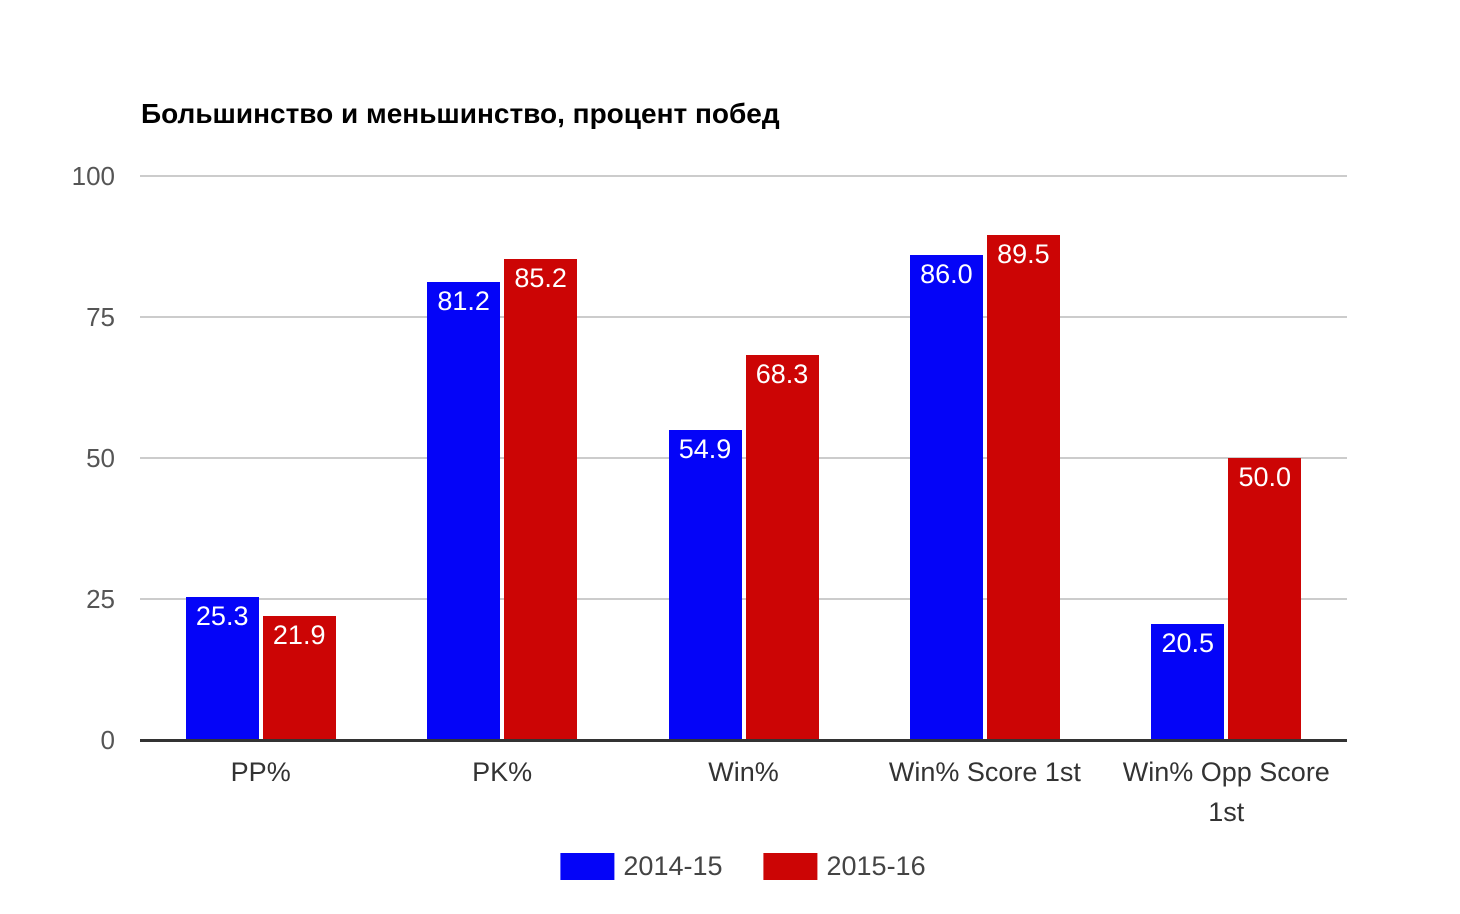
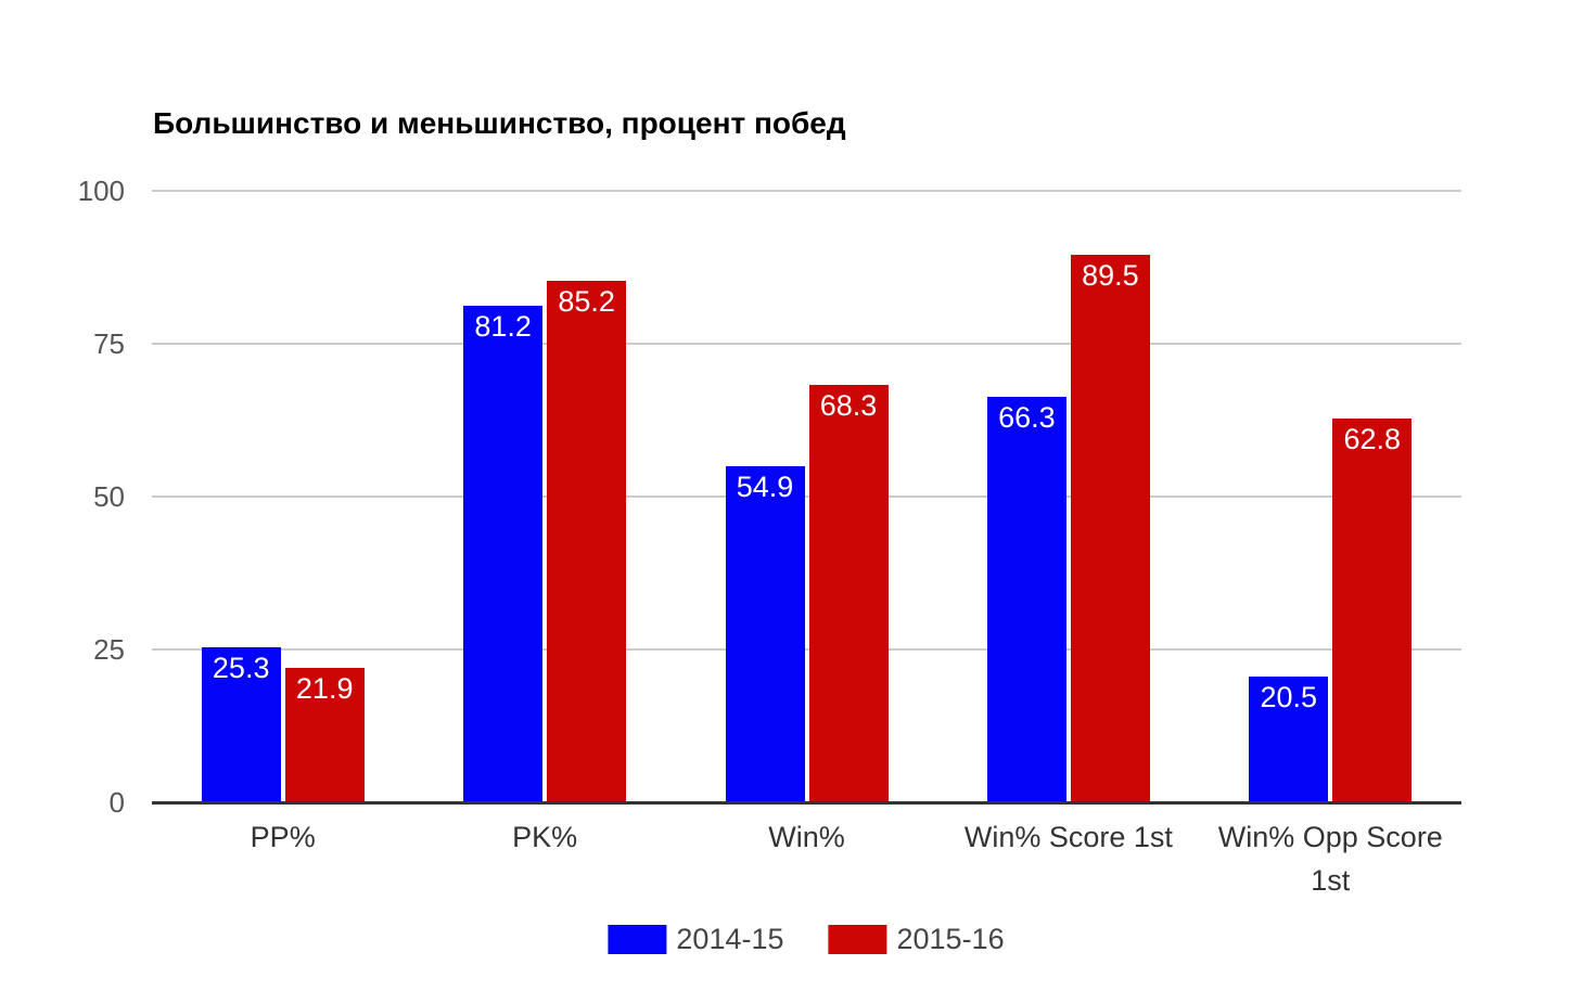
2014-15/Win% Score 1st: 86.0 -> 66.3
2015-16/Win% Opp Score 1st: 50.0 -> 62.8
